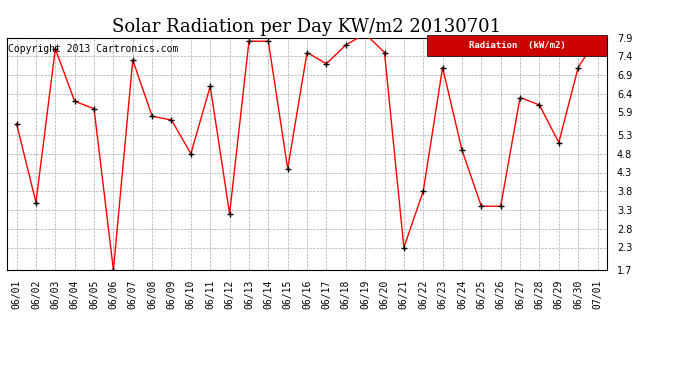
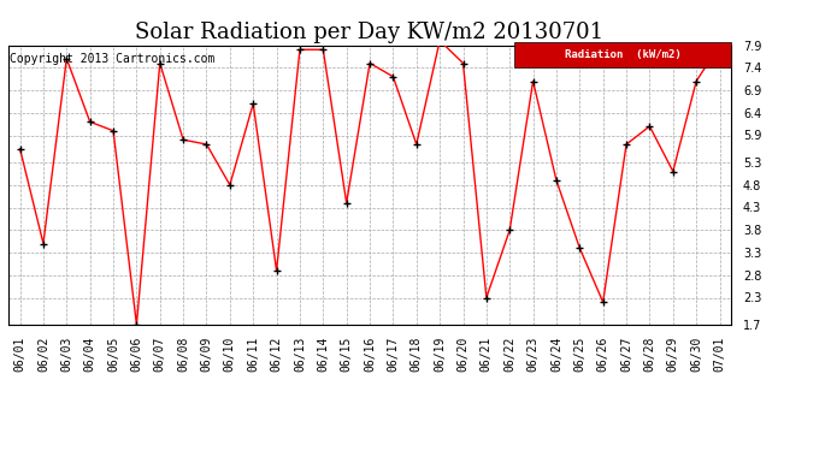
06/07: 7.3 -> 7.5
06/12: 3.2 -> 2.9
06/18: 7.7 -> 5.7
06/26: 3.4 -> 2.2
06/27: 6.3 -> 5.7
